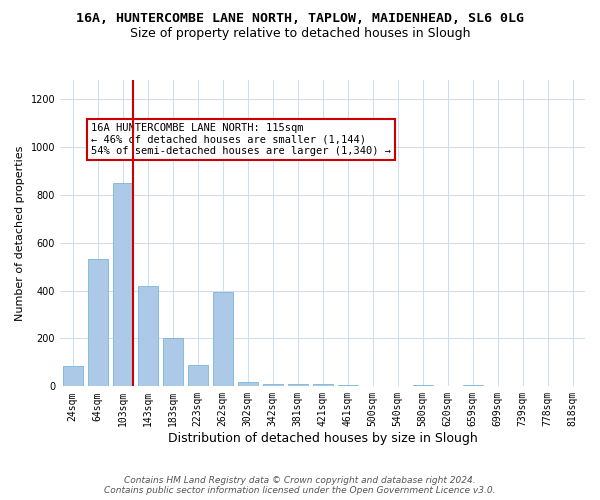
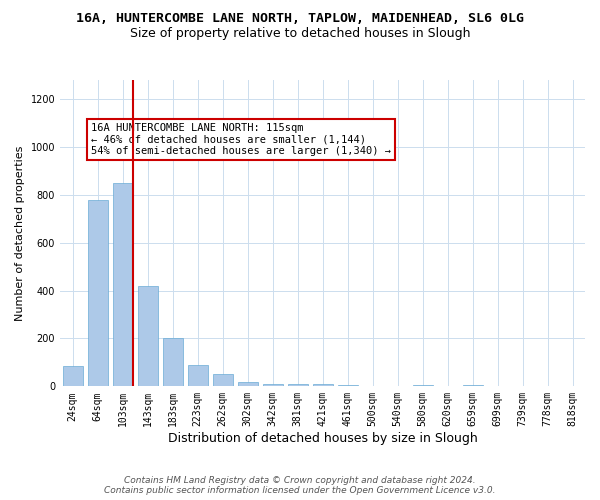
64sqm: 530 -> 780
262sqm: 395 -> 50
